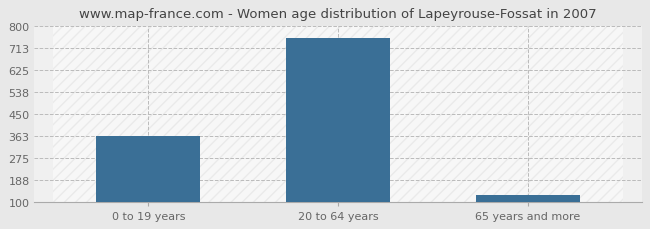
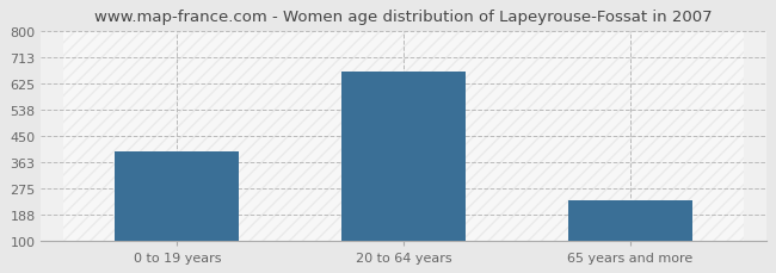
0 to 19 years: 363 -> 395
20 to 64 years: 750 -> 665
65 years and more: 126 -> 235
